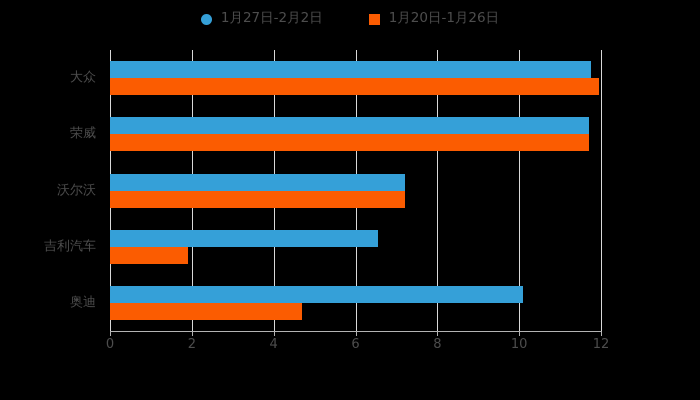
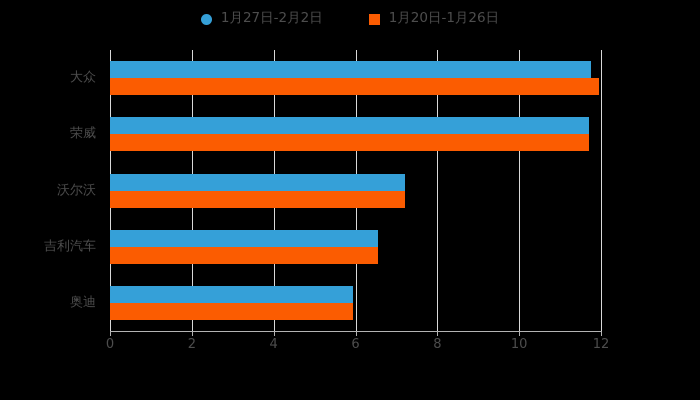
1月20日-1月26日/吉利汽车: 1.9 -> 6.5
1月27日-2月2日/奥迪: 10.1 -> 6.0
1月20日-1月26日/奥迪: 4.7 -> 6.0
